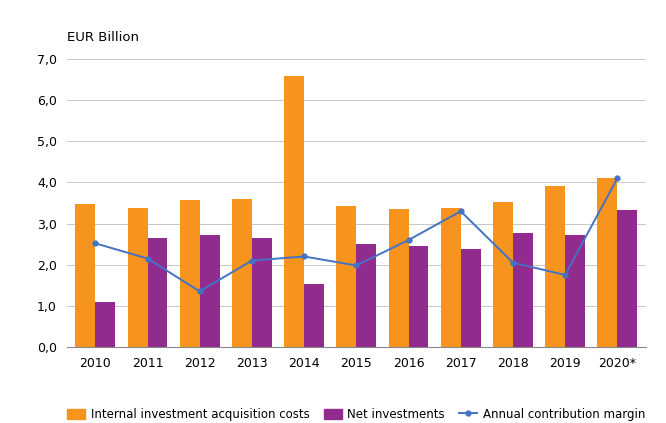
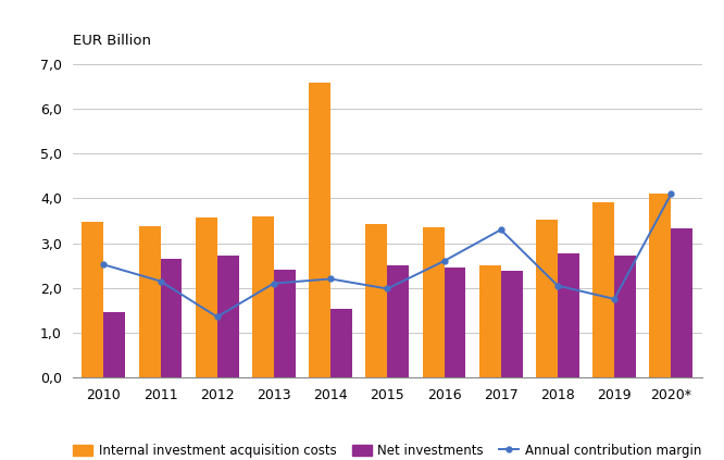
Net investments/2010: 1,08 -> 1,45
Net investments/2013: 2,65 -> 2,40
Internal investment acquisition costs/2017: 3,37 -> 2,50
